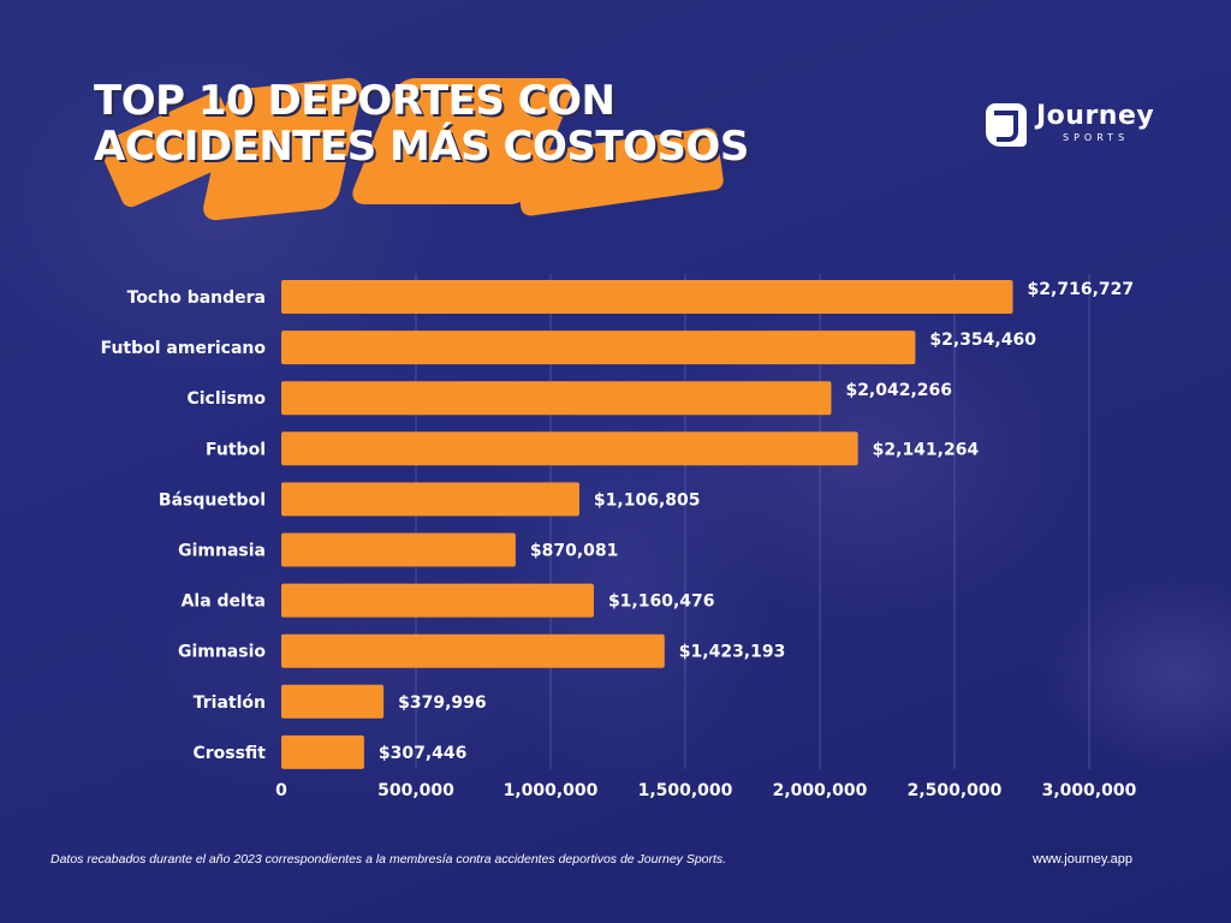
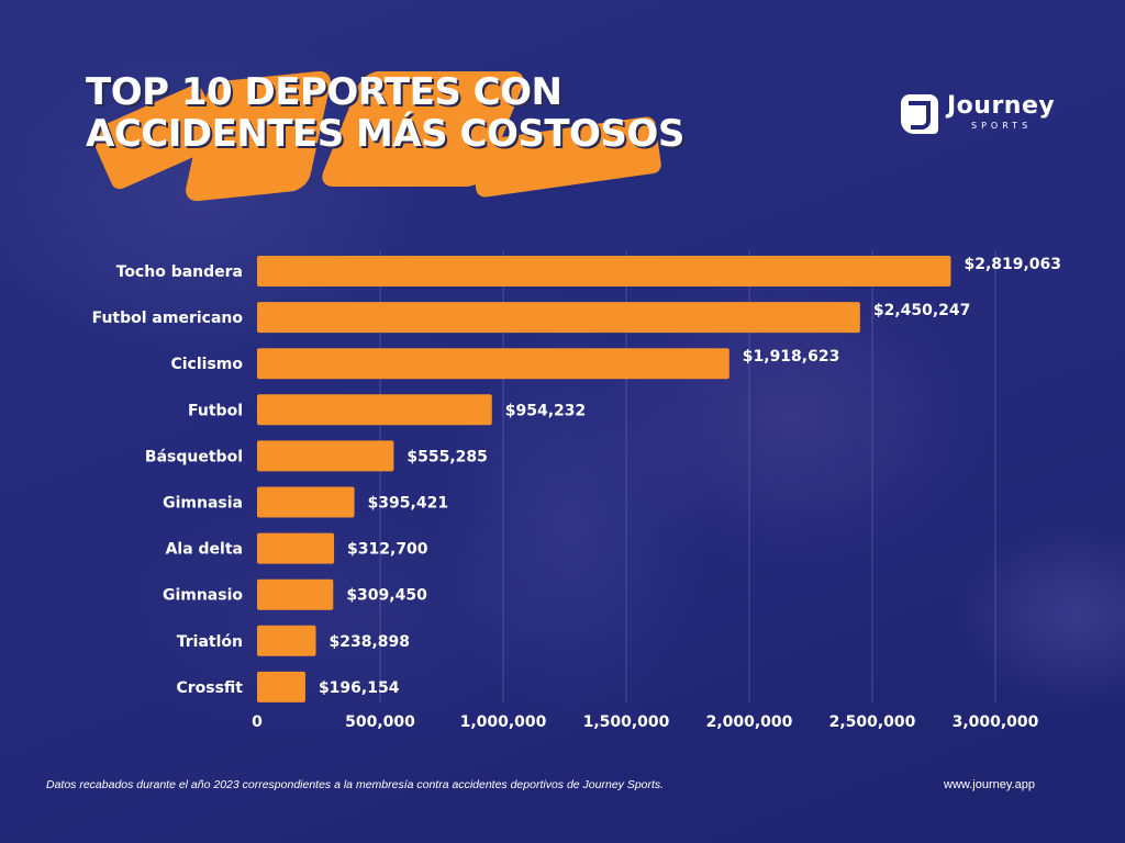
Tocho bandera: $2,716,727 -> $2,819,063
Futbol americano: $2,354,460 -> $2,450,247
Ciclismo: $2,042,266 -> $1,918,623
Futbol: $2,141,264 -> $954,232
Básquetbol: $1,106,805 -> $555,285
Gimnasia: $870,081 -> $395,421
Ala delta: $1,160,476 -> $312,700
Gimnasio: $1,423,193 -> $309,450
Triatlón: $379,996 -> $238,898
Crossfit: $307,446 -> $196,154
